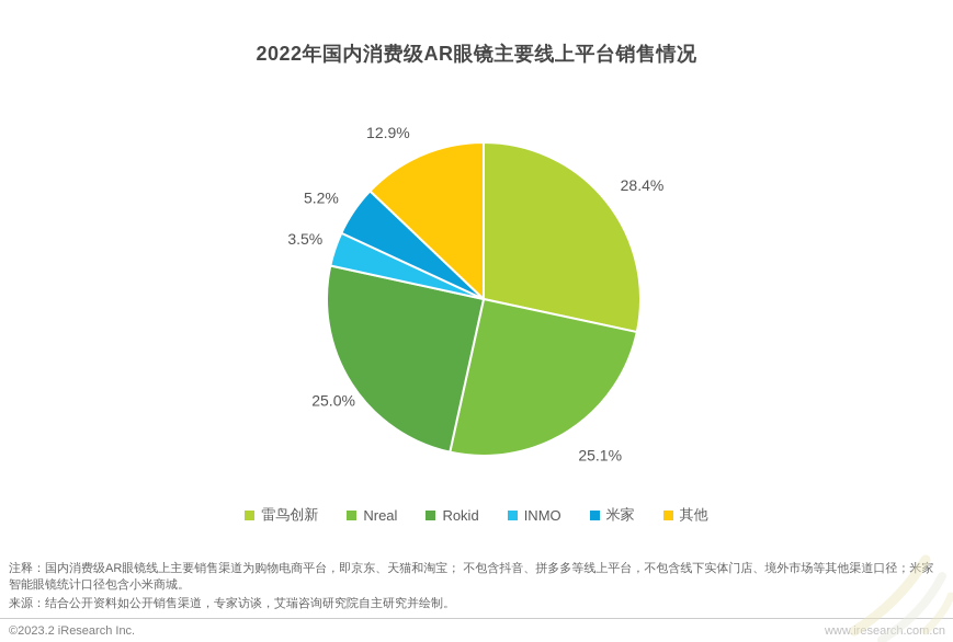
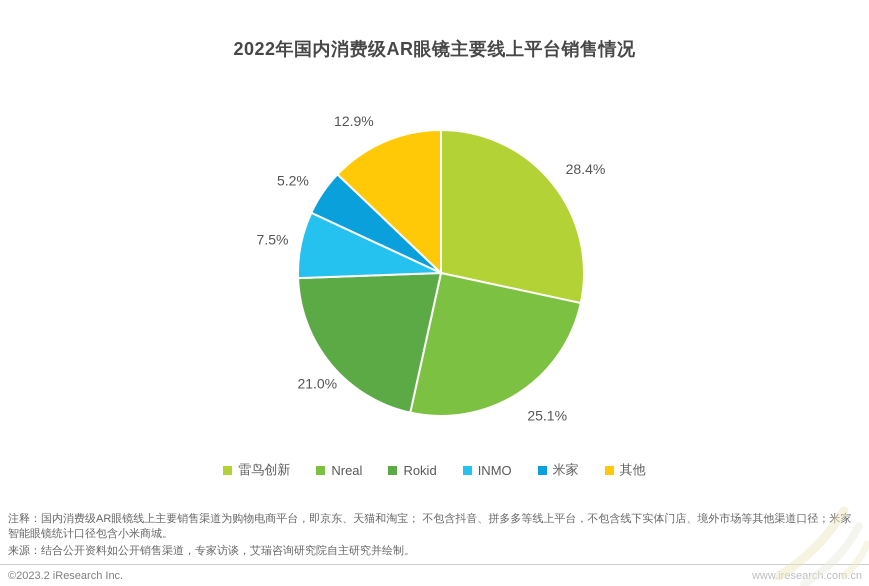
Rokid: 25.0% -> 21.0%
INMO: 3.5% -> 7.5%
